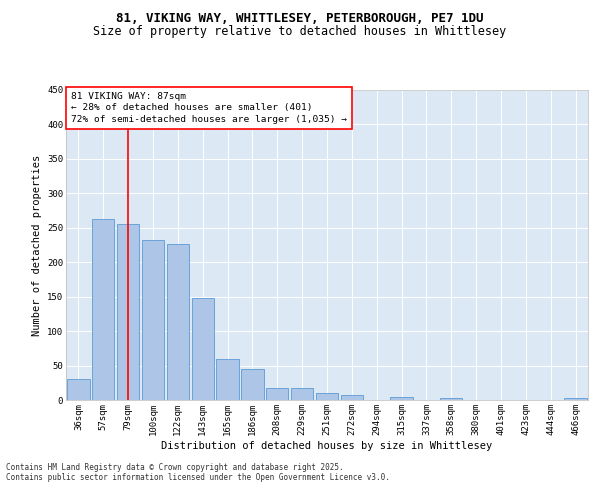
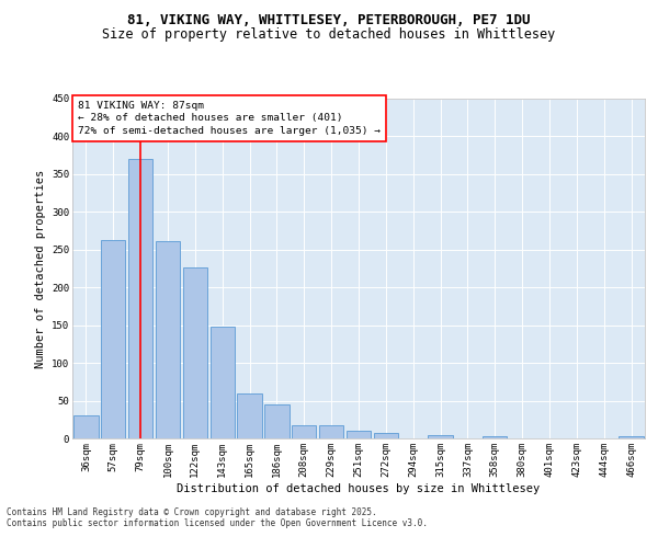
79sqm: 256 -> 370
100sqm: 232 -> 261
